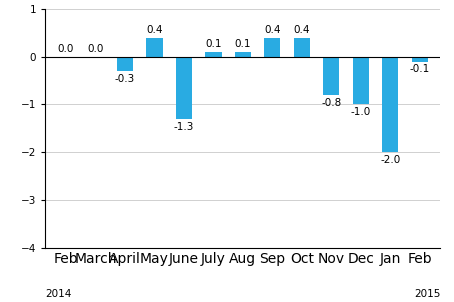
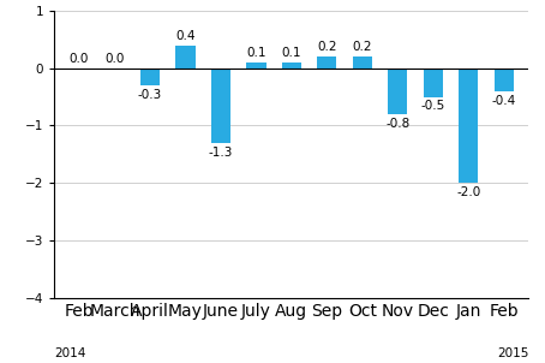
Sep: 0.4 -> 0.2
Oct: 0.4 -> 0.2
Dec: -1.0 -> -0.5
Feb: -0.1 -> -0.4
